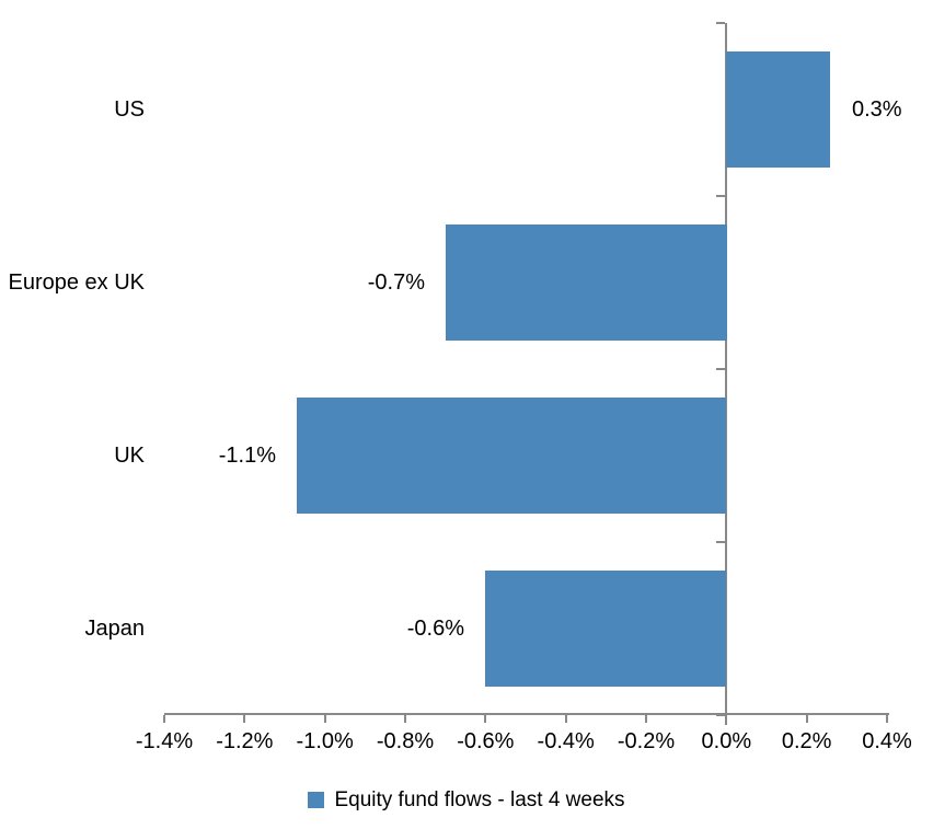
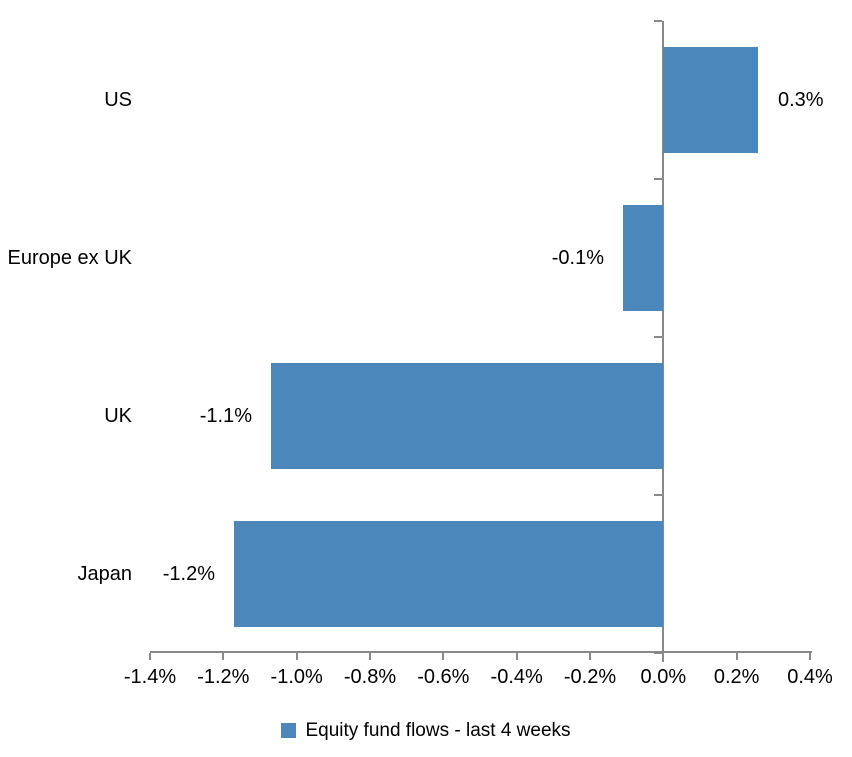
Europe ex UK: -0.7% -> -0.1%
Japan: -0.6% -> -1.2%
